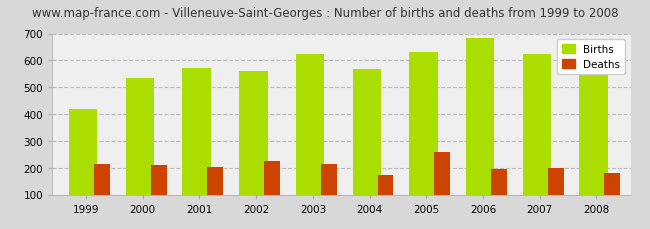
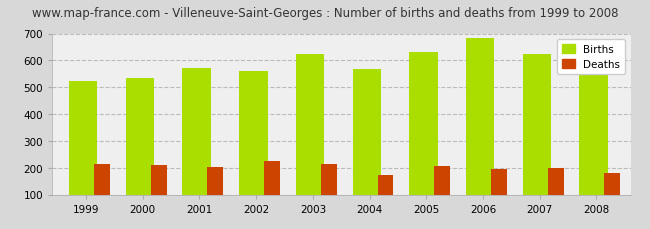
Births/1999: 420 -> 523
Deaths/2005: 260 -> 205
